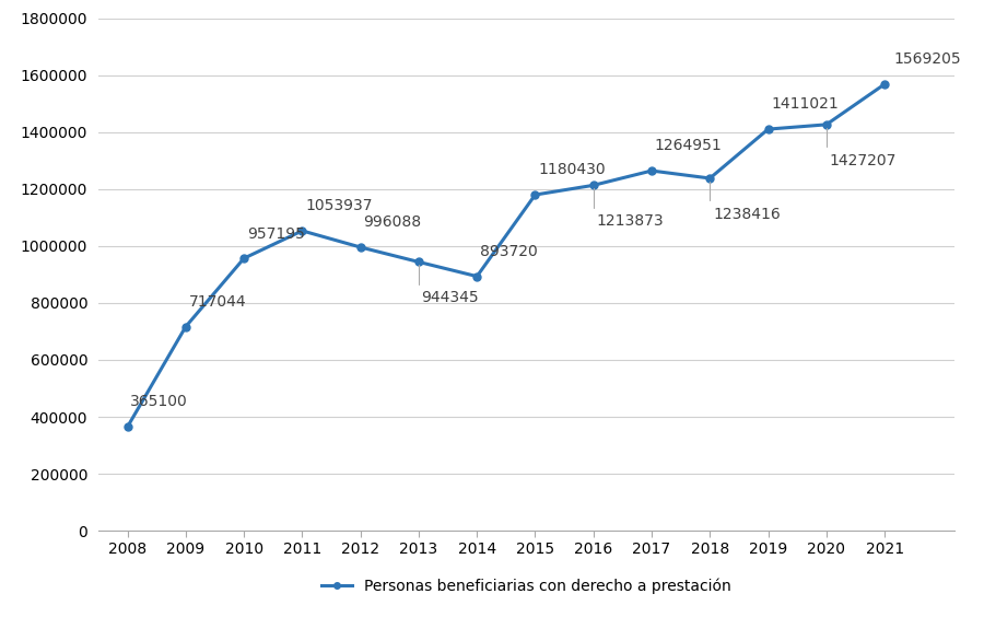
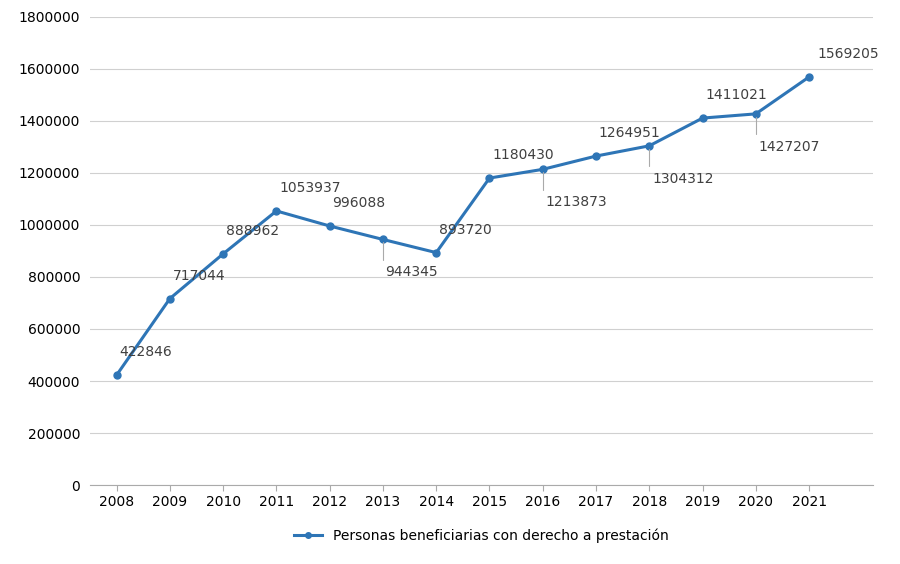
2008: 365100 -> 422846
2010: 957195 -> 888962
2018: 1238416 -> 1304312
